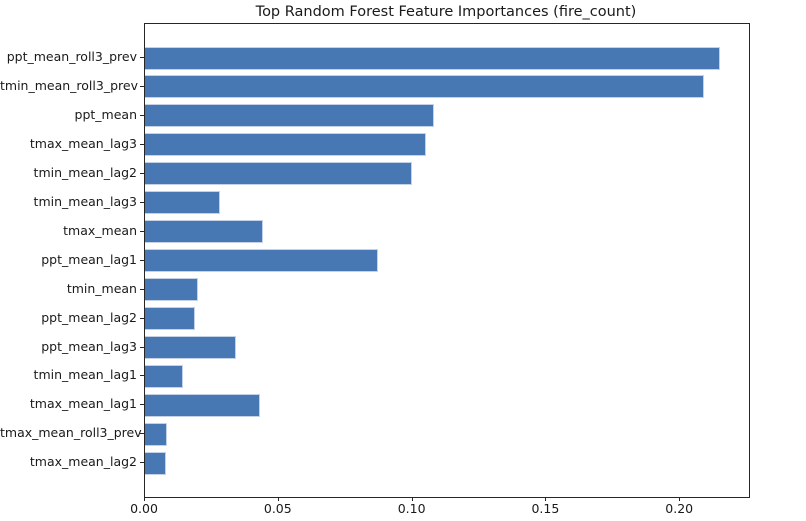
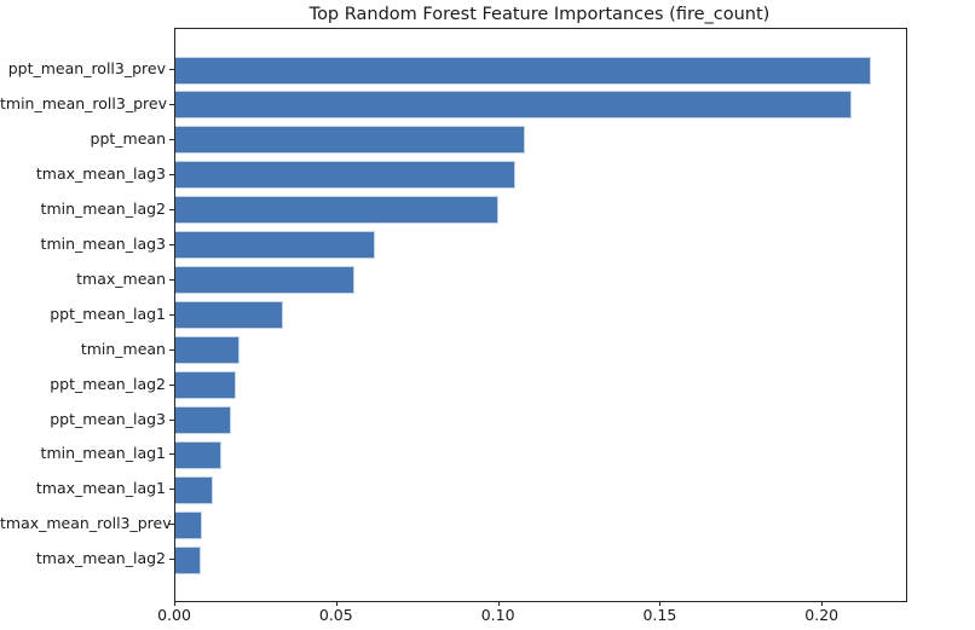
tmin_mean_lag3: 0.028 -> 0.062
tmax_mean: 0.044 -> 0.055
ppt_mean_lag1: 0.087 -> 0.033
ppt_mean_lag3: 0.034 -> 0.017
tmax_mean_lag1: 0.043 -> 0.012
